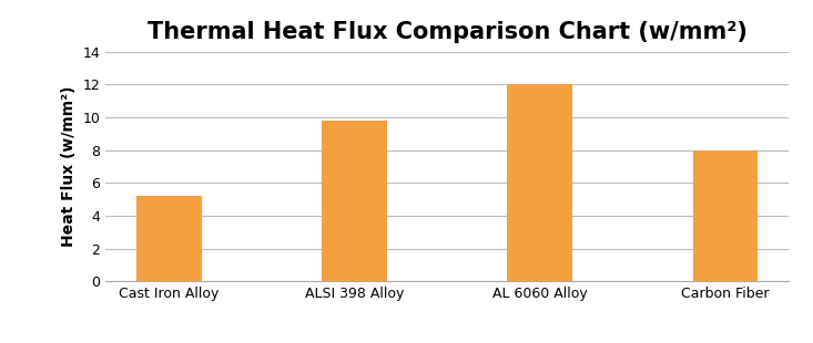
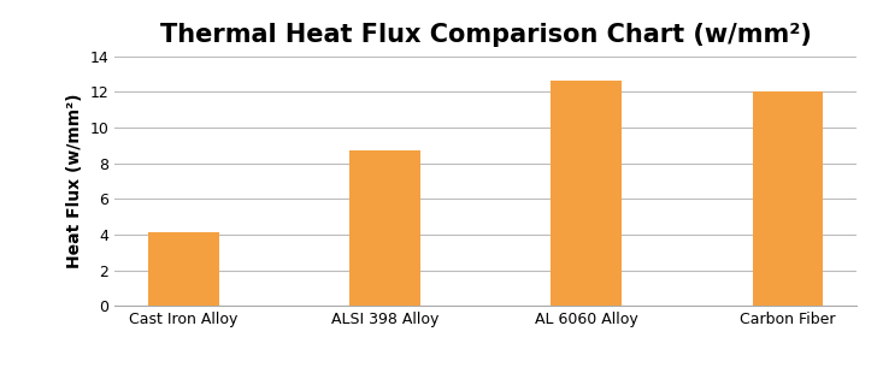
Cast Iron Alloy: 5.2 -> 4.1
ALSI 398 Alloy: 9.8 -> 8.7
AL 6060 Alloy: 12.0 -> 12.6
Carbon Fiber: 8.0 -> 12.0
